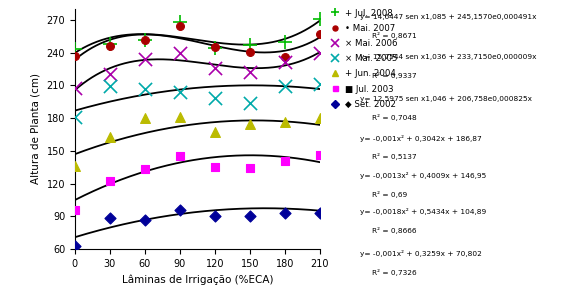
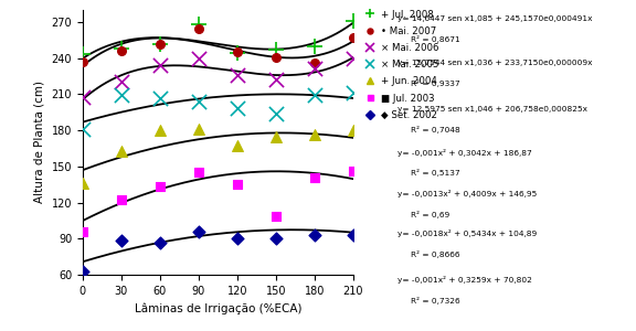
■ Jul. 2003/150: 134 -> 109
